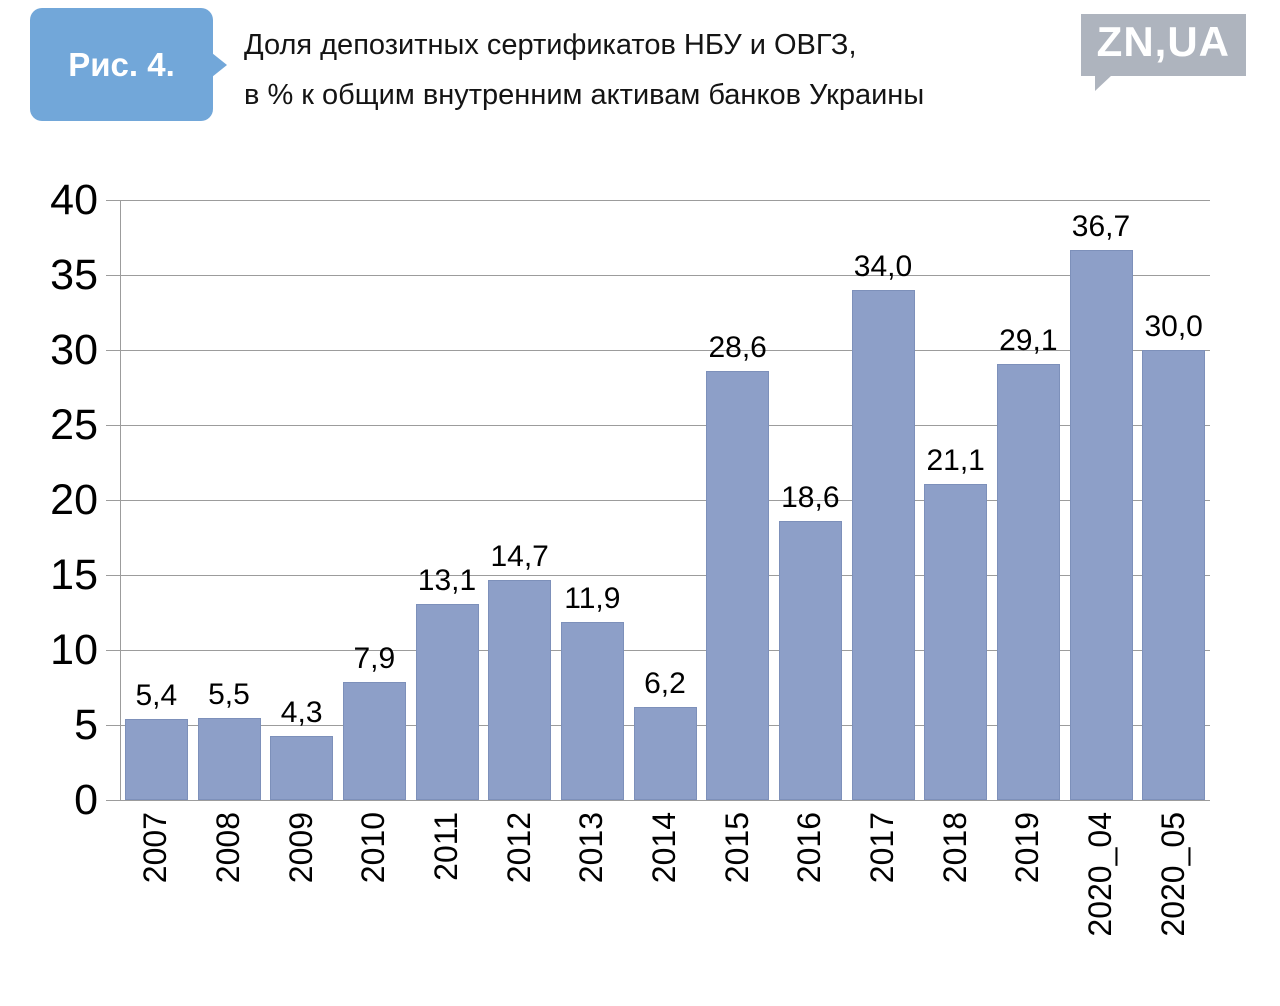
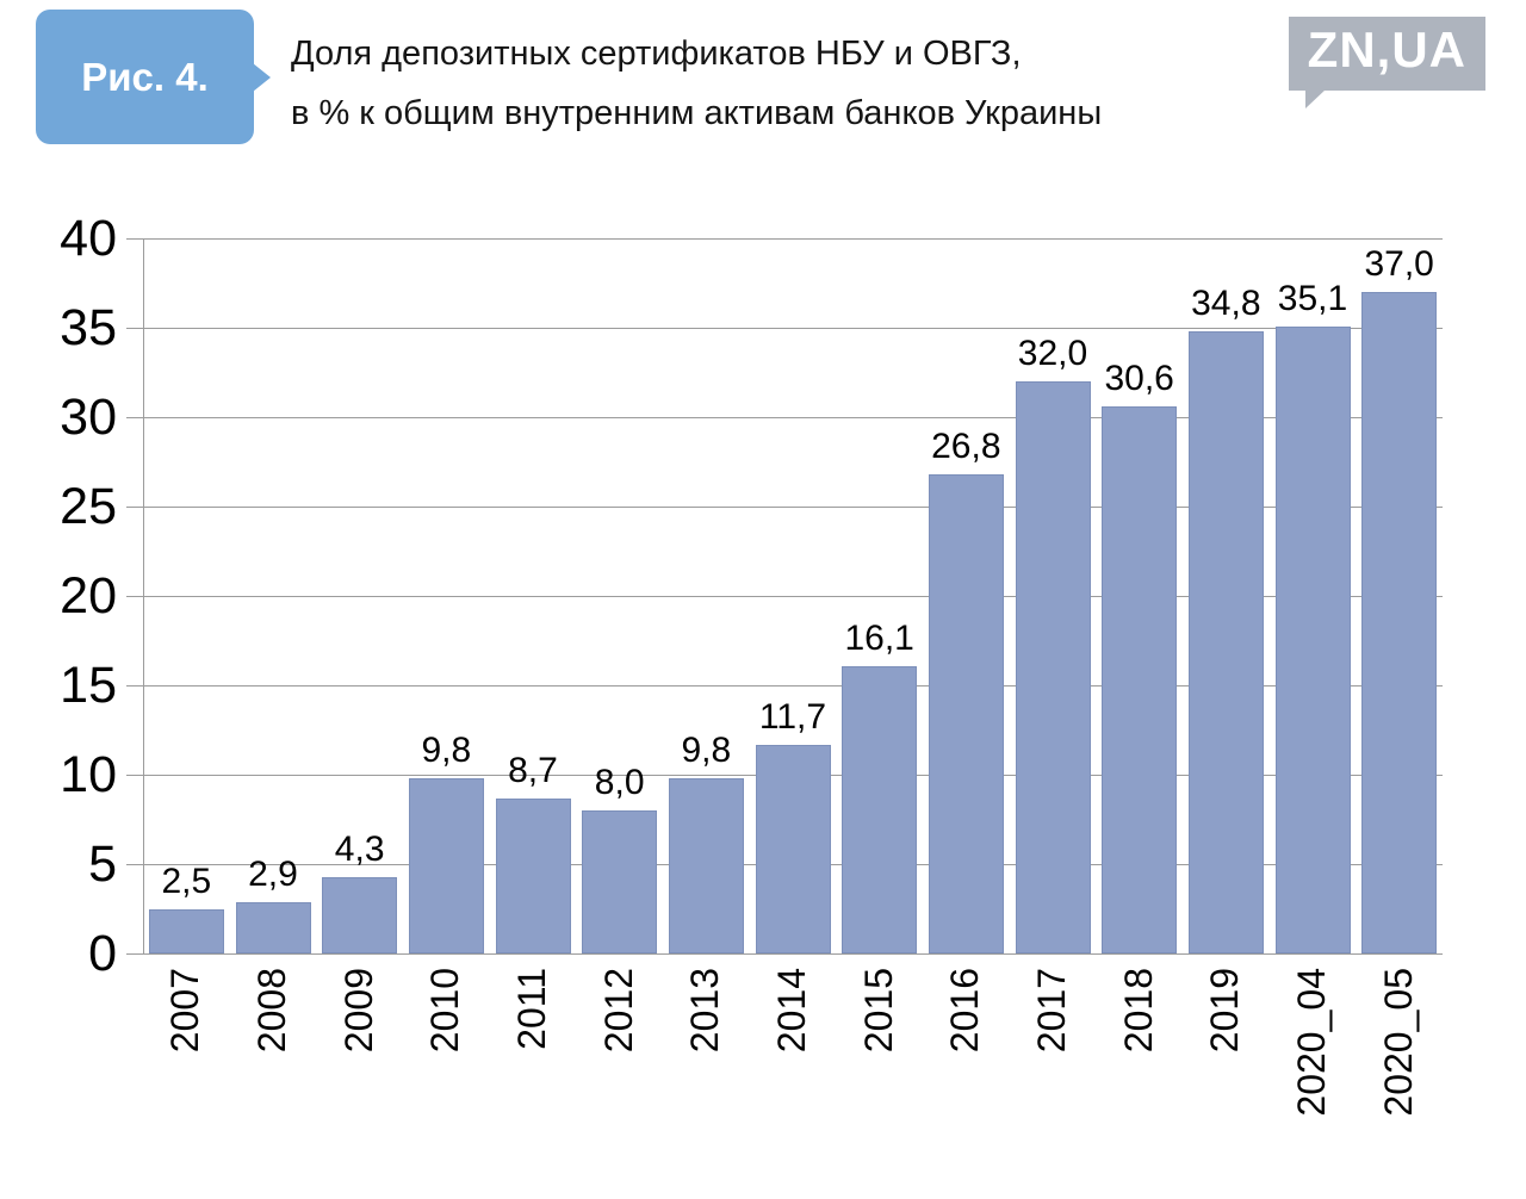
2007: 5,4 -> 2,5
2008: 5,5 -> 2,9
2010: 7,9 -> 9,8
2011: 13,1 -> 8,7
2012: 14,7 -> 8,0
2013: 11,9 -> 9,8
2014: 6,2 -> 11,7
2015: 28,6 -> 16,1
2016: 18,6 -> 26,8
2017: 34,0 -> 32,0
2018: 21,1 -> 30,6
2019: 29,1 -> 34,8
2020_04: 36,7 -> 35,1
2020_05: 30,0 -> 37,0
